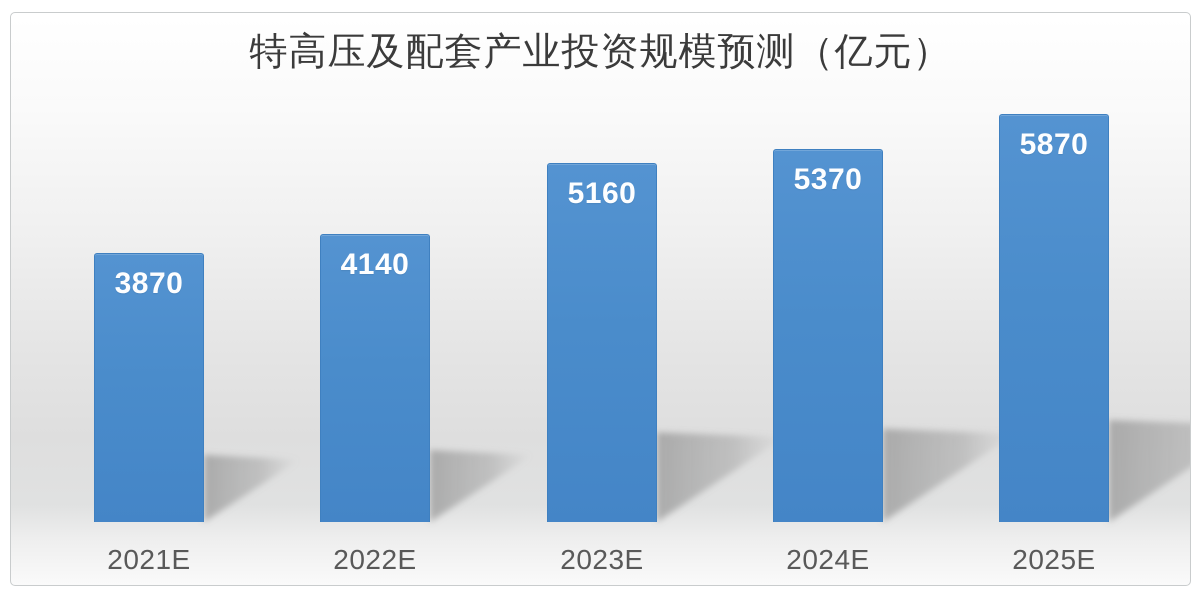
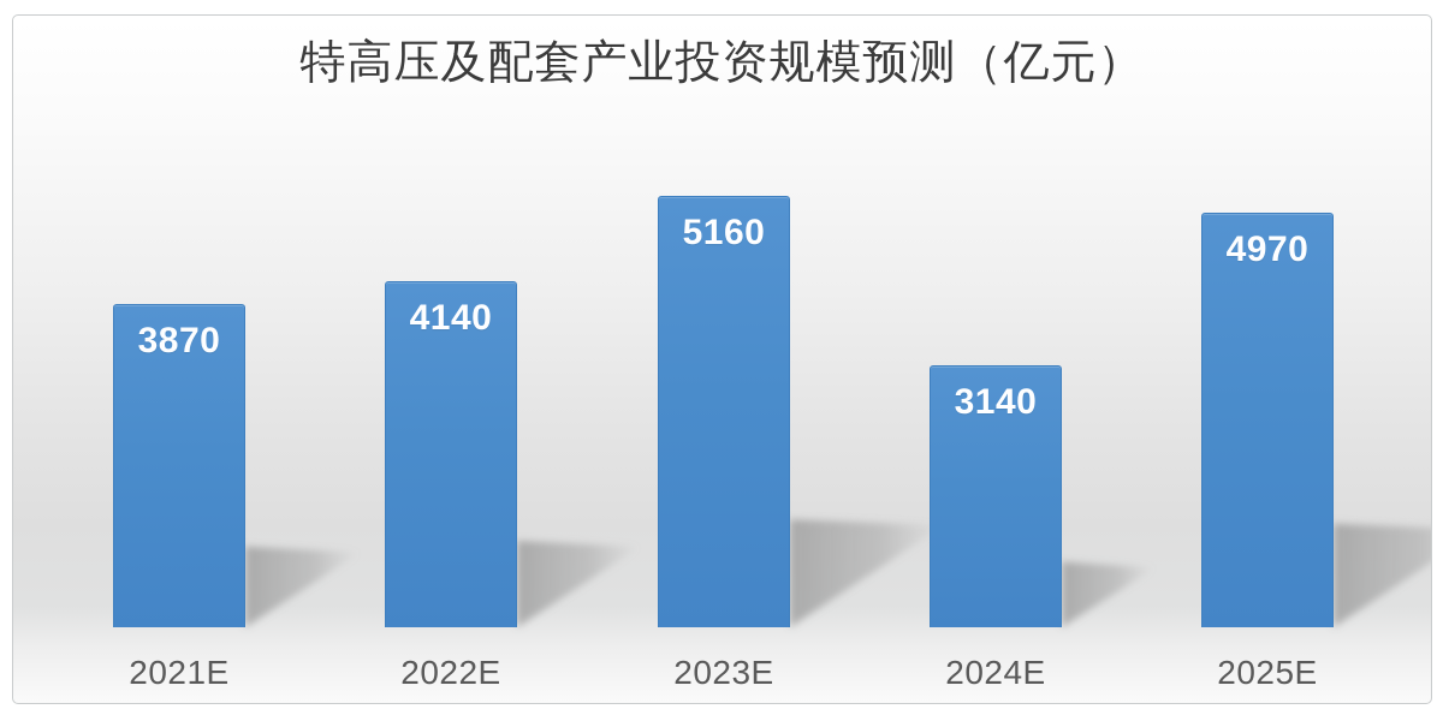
2024E: 5370 -> 3140
2025E: 5870 -> 4970
